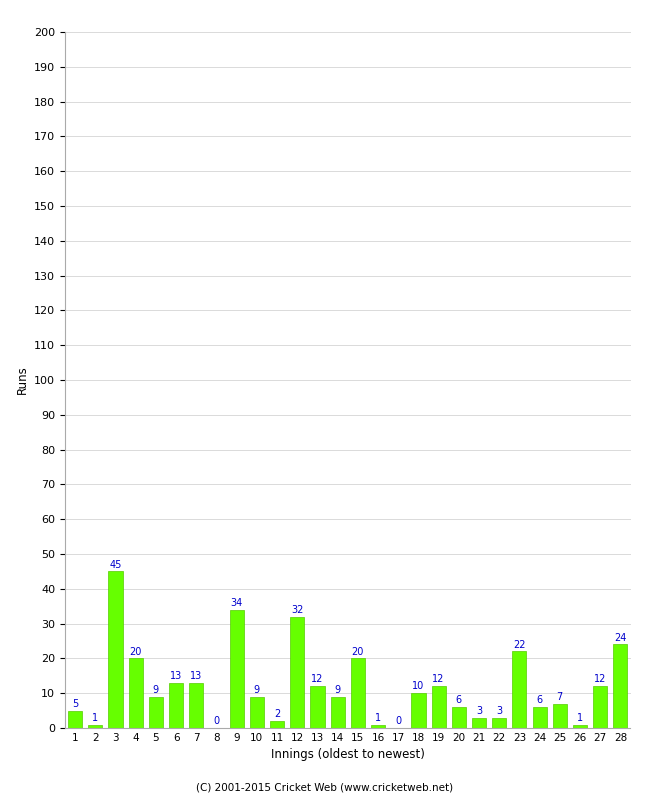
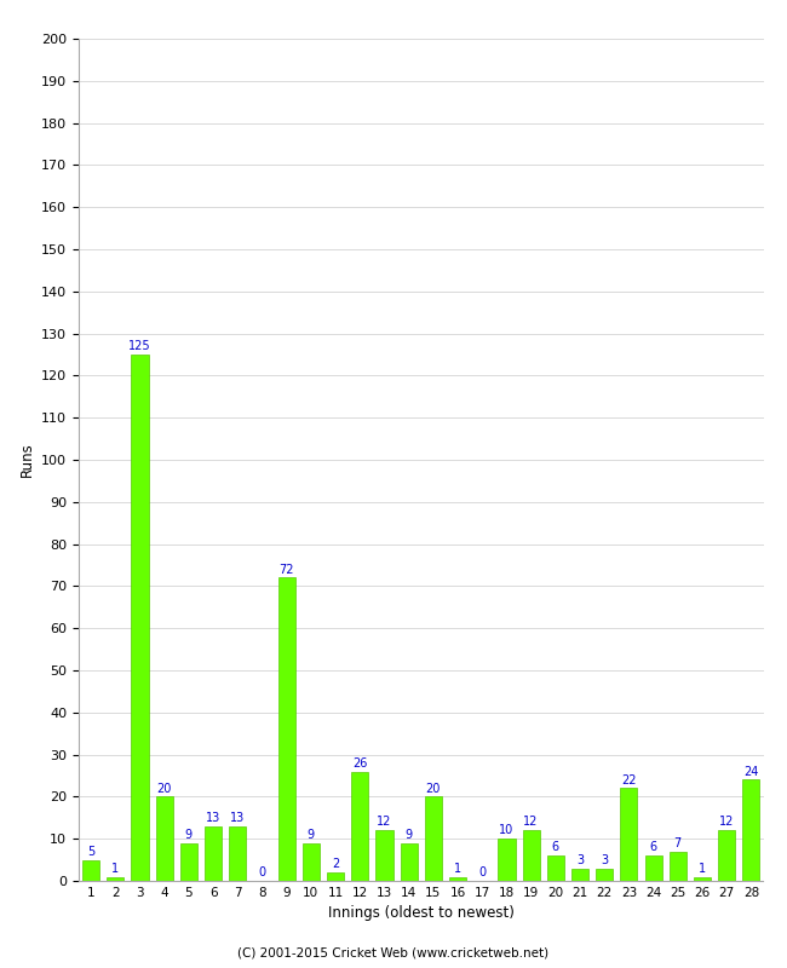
3: 45 -> 125
9: 34 -> 72
12: 32 -> 26
